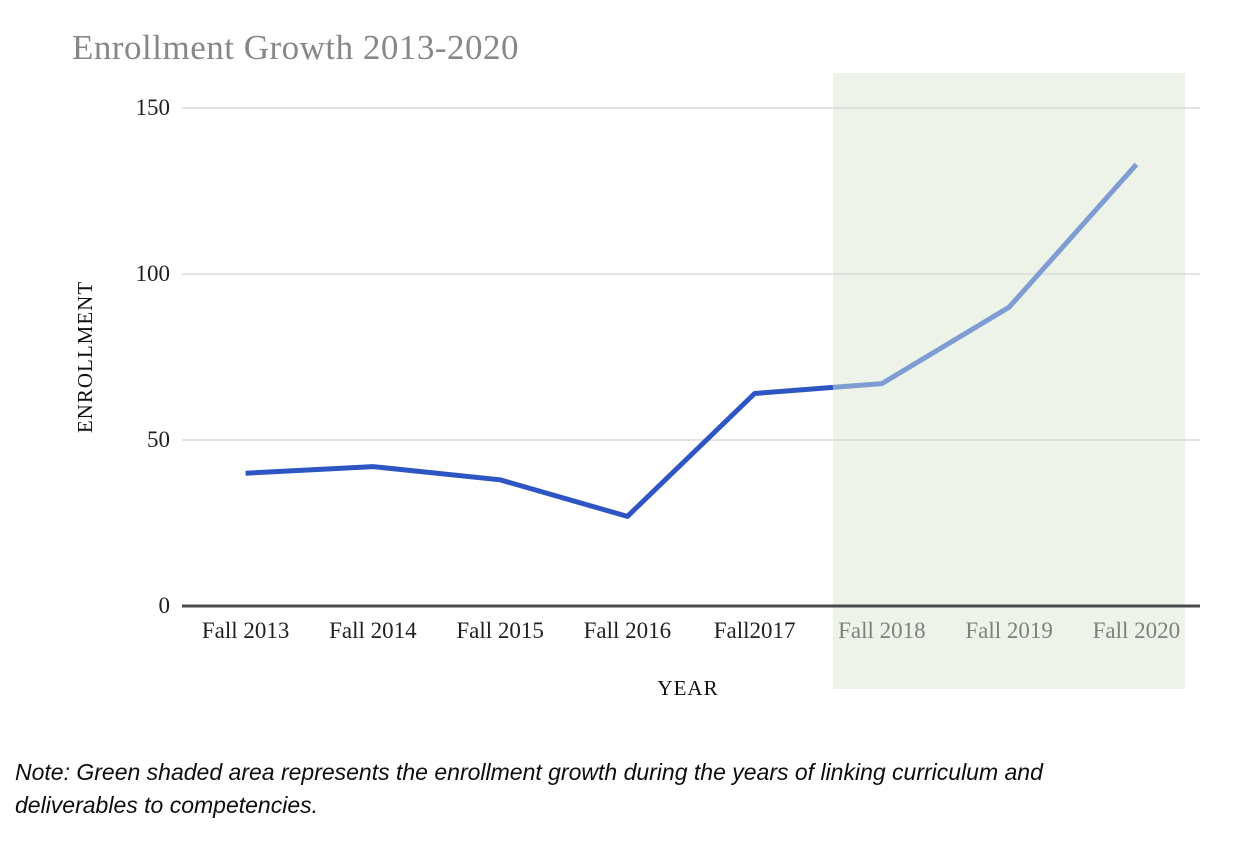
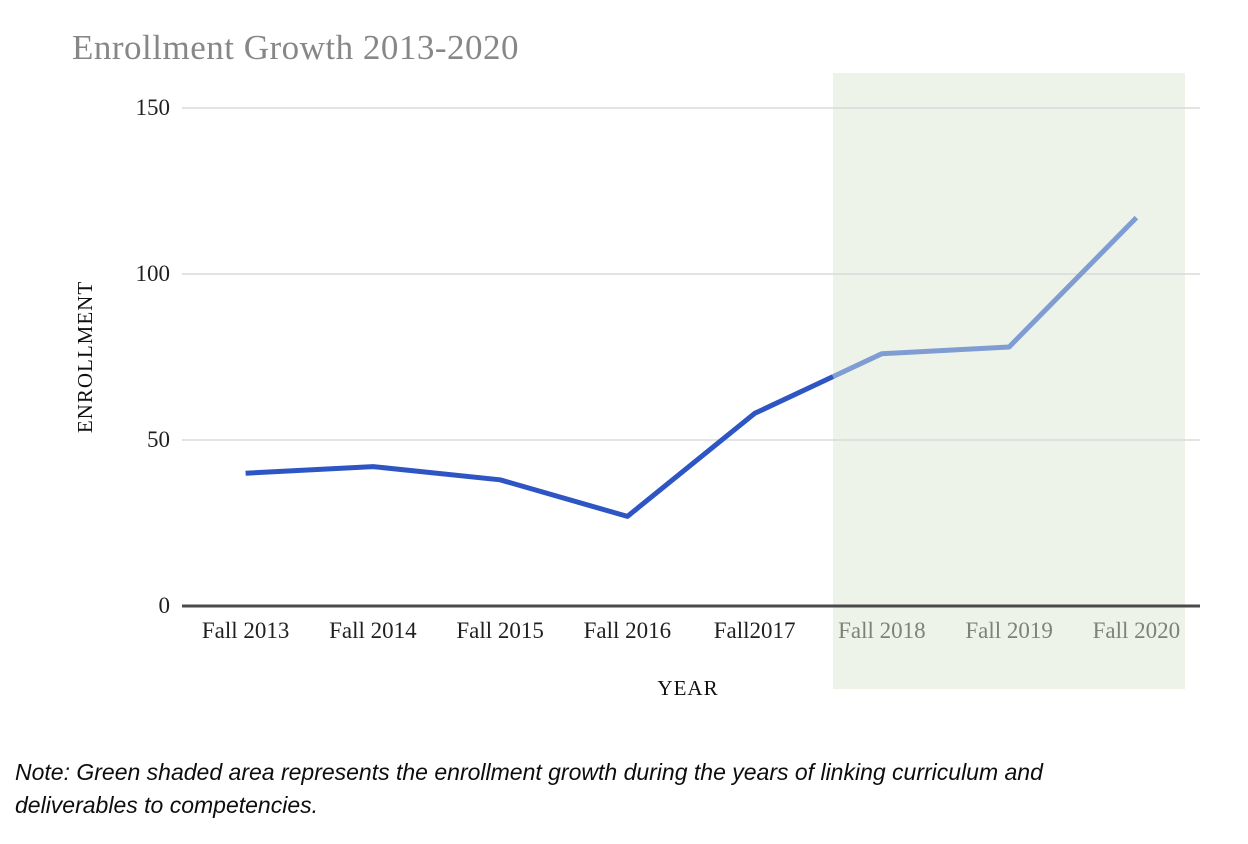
Fall2017: 64 -> 58
Fall 2018: 67 -> 76
Fall 2019: 90 -> 78
Fall 2020: 133 -> 117
